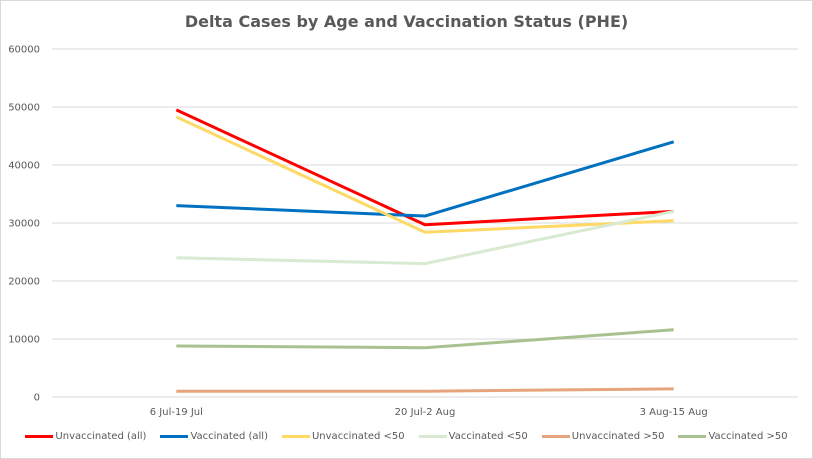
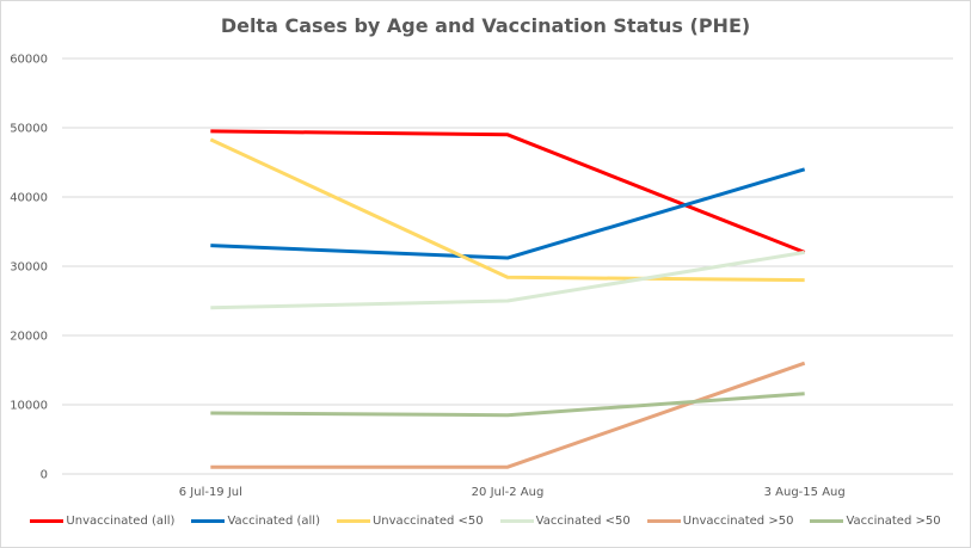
Unvaccinated (all)/20 Jul-2 Aug: 30000 -> 49000
Vaccinated <50/20 Jul-2 Aug: 23000 -> 25000
Unvaccinated <50/3 Aug-15 Aug: 30000 -> 28000
Unvaccinated >50/3 Aug-15 Aug: 1000 -> 16000
